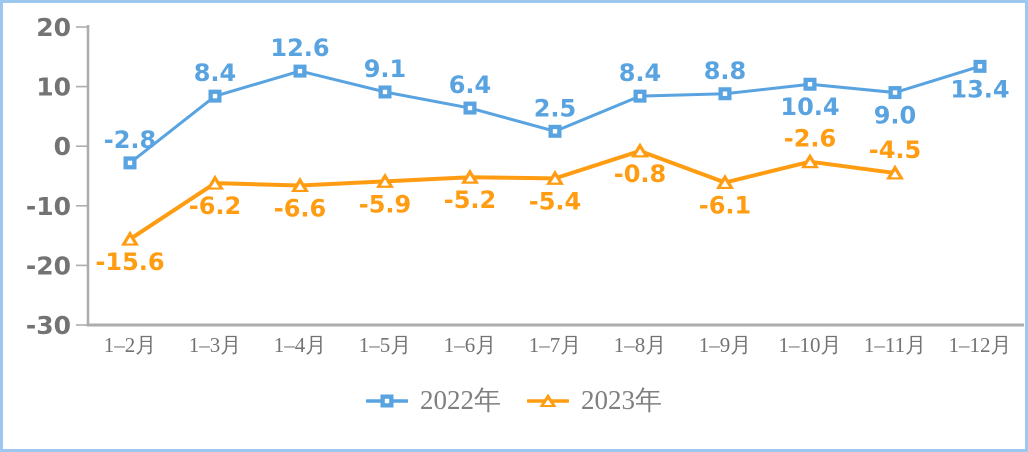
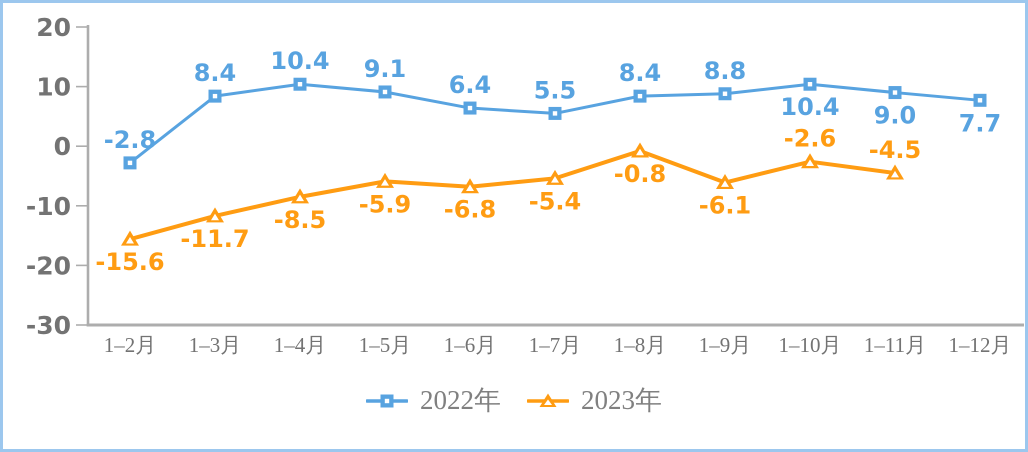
2023年/1–3月: -6.2 -> -11.7
2022年/1–4月: 12.6 -> 10.4
2023年/1–4月: -6.6 -> -8.5
2023年/1–6月: -5.2 -> -6.8
2022年/1–7月: 2.5 -> 5.5
2022年/1–12月: 13.4 -> 7.7
